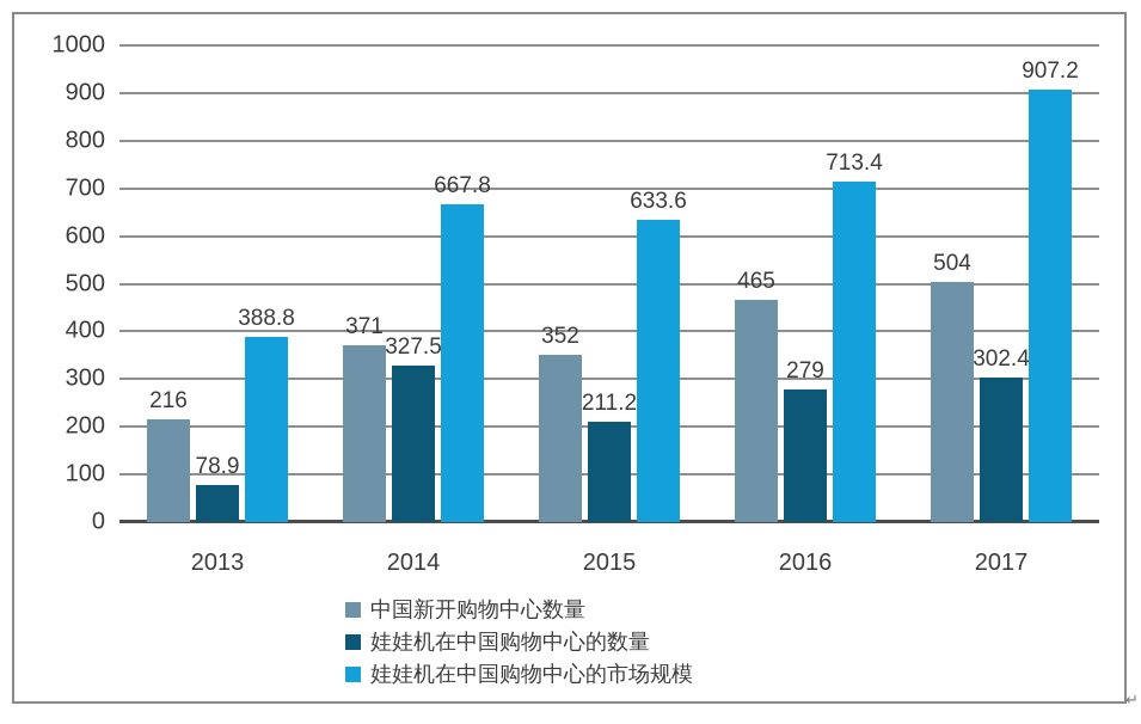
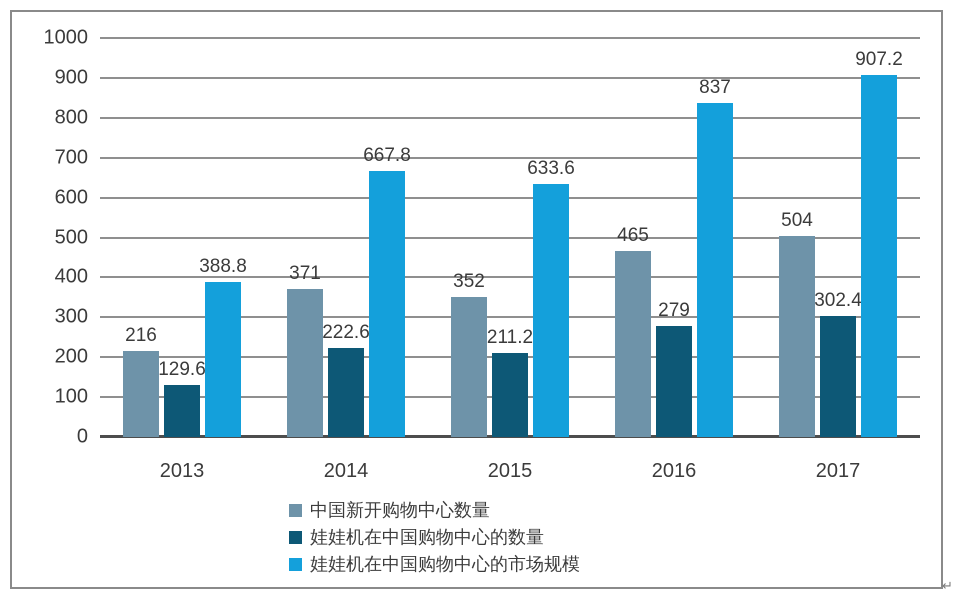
娃娃机在中国购物中心的数量/2013: 78.9 -> 129.6
娃娃机在中国购物中心的数量/2014: 327.5 -> 222.6
娃娃机在中国购物中心的市场规模/2016: 713.4 -> 837
